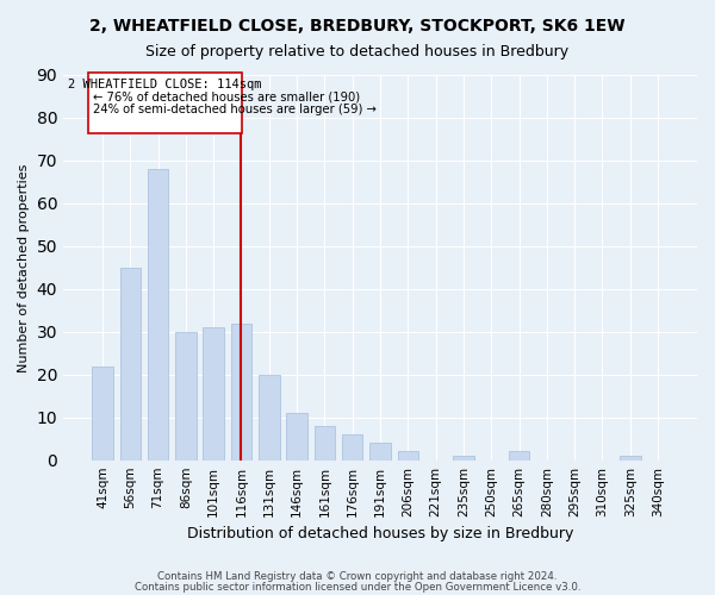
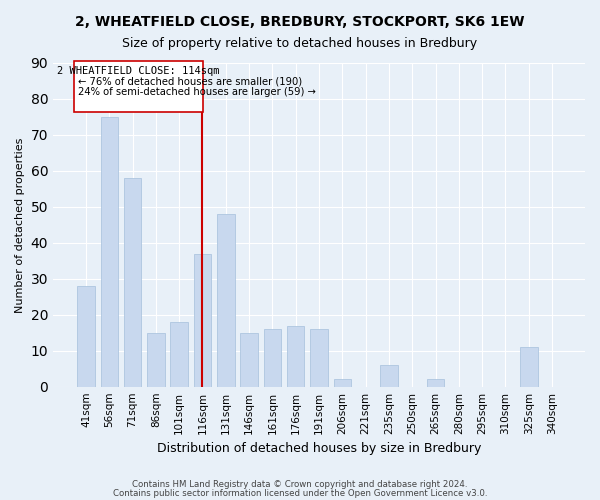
41sqm: 22 -> 28
56sqm: 45 -> 75
71sqm: 68 -> 58
86sqm: 30 -> 15
101sqm: 31 -> 18
116sqm: 32 -> 37
131sqm: 20 -> 48
146sqm: 11 -> 15
161sqm: 8 -> 16
176sqm: 6 -> 17
191sqm: 4 -> 16
235sqm: 1 -> 6
325sqm: 1 -> 11
